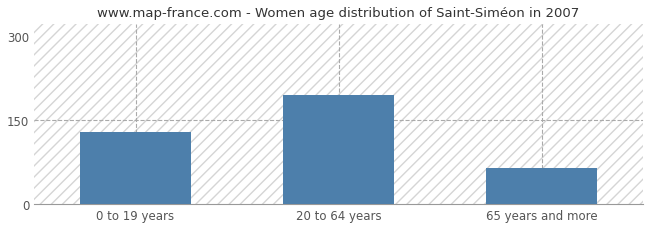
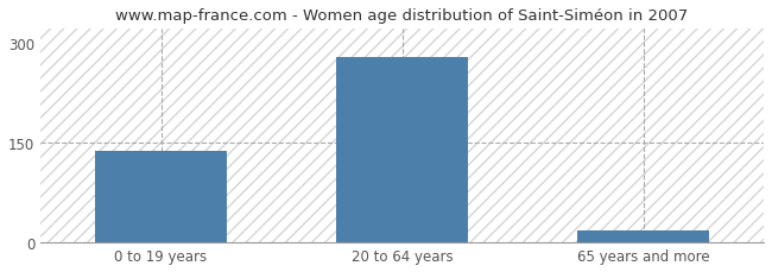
0 to 19 years: 128 -> 138
20 to 64 years: 194 -> 277
65 years and more: 64 -> 19
